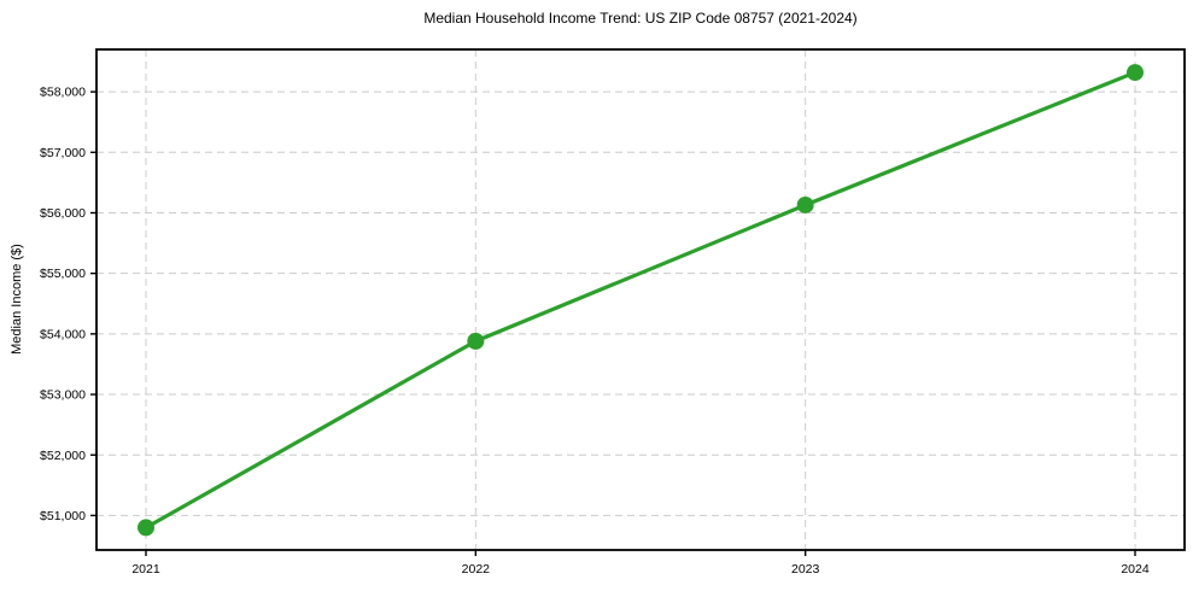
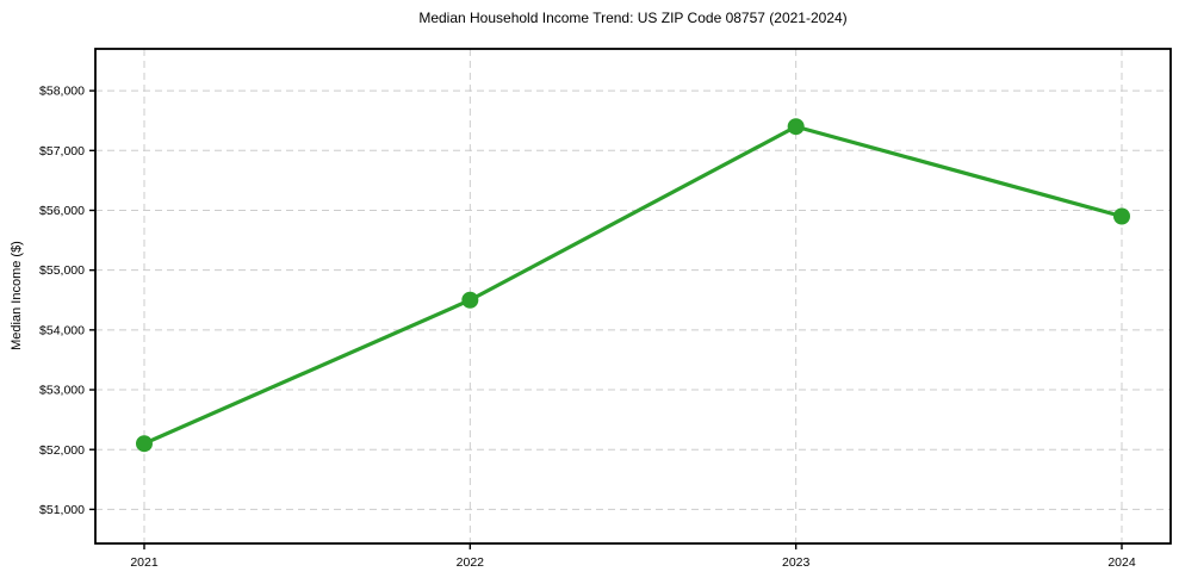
2021: $50800 -> $52100
2022: $53900 -> $54500
2023: $56100 -> $57400
2024: $58300 -> $55900
